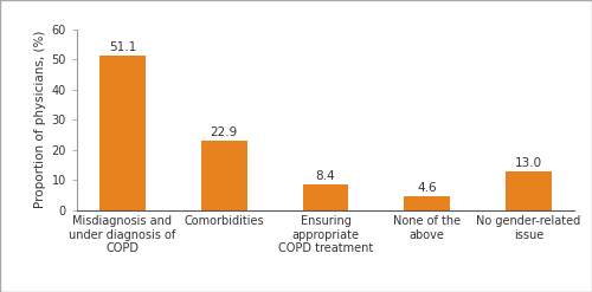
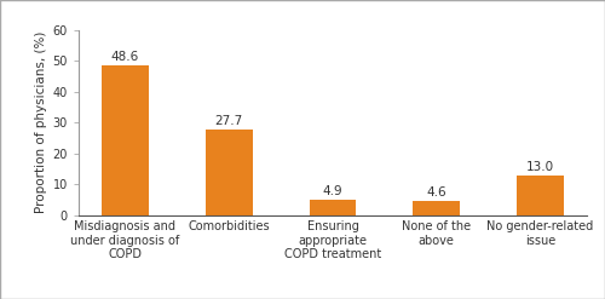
Misdiagnosis and under diagnosis of COPD: 51.1 -> 48.6
Comorbidities: 22.9 -> 27.7
Ensuring appropriate COPD treatment: 8.4 -> 4.9
